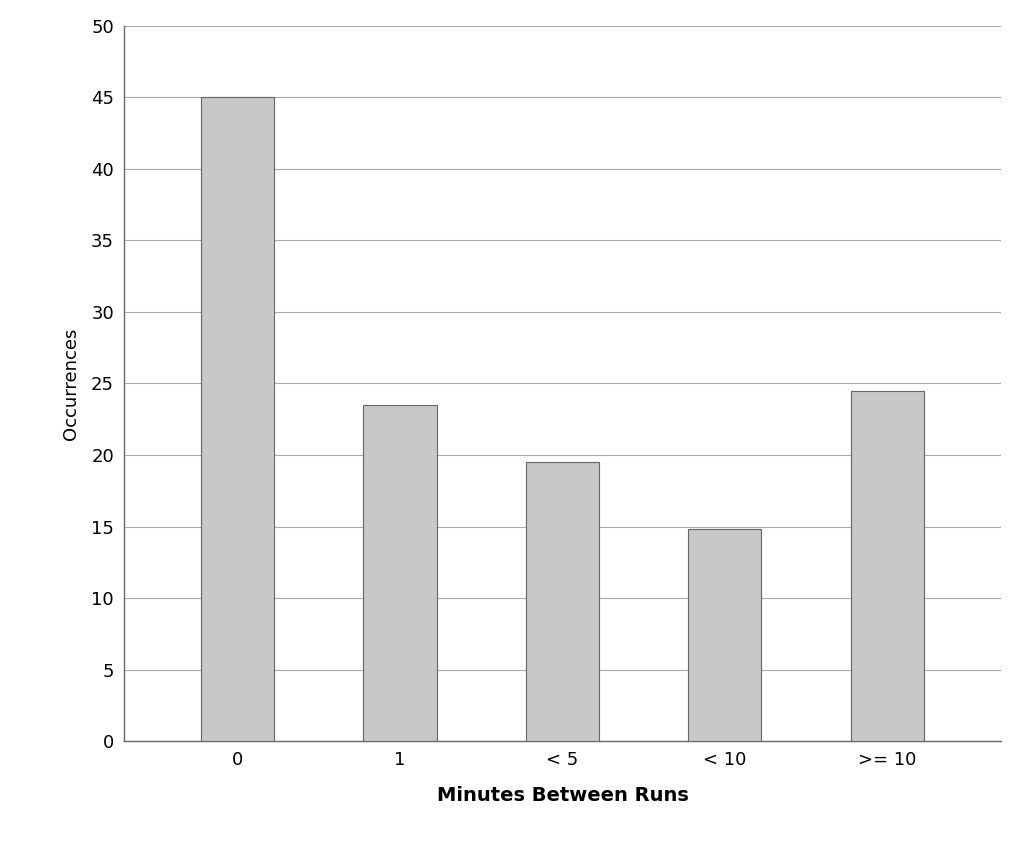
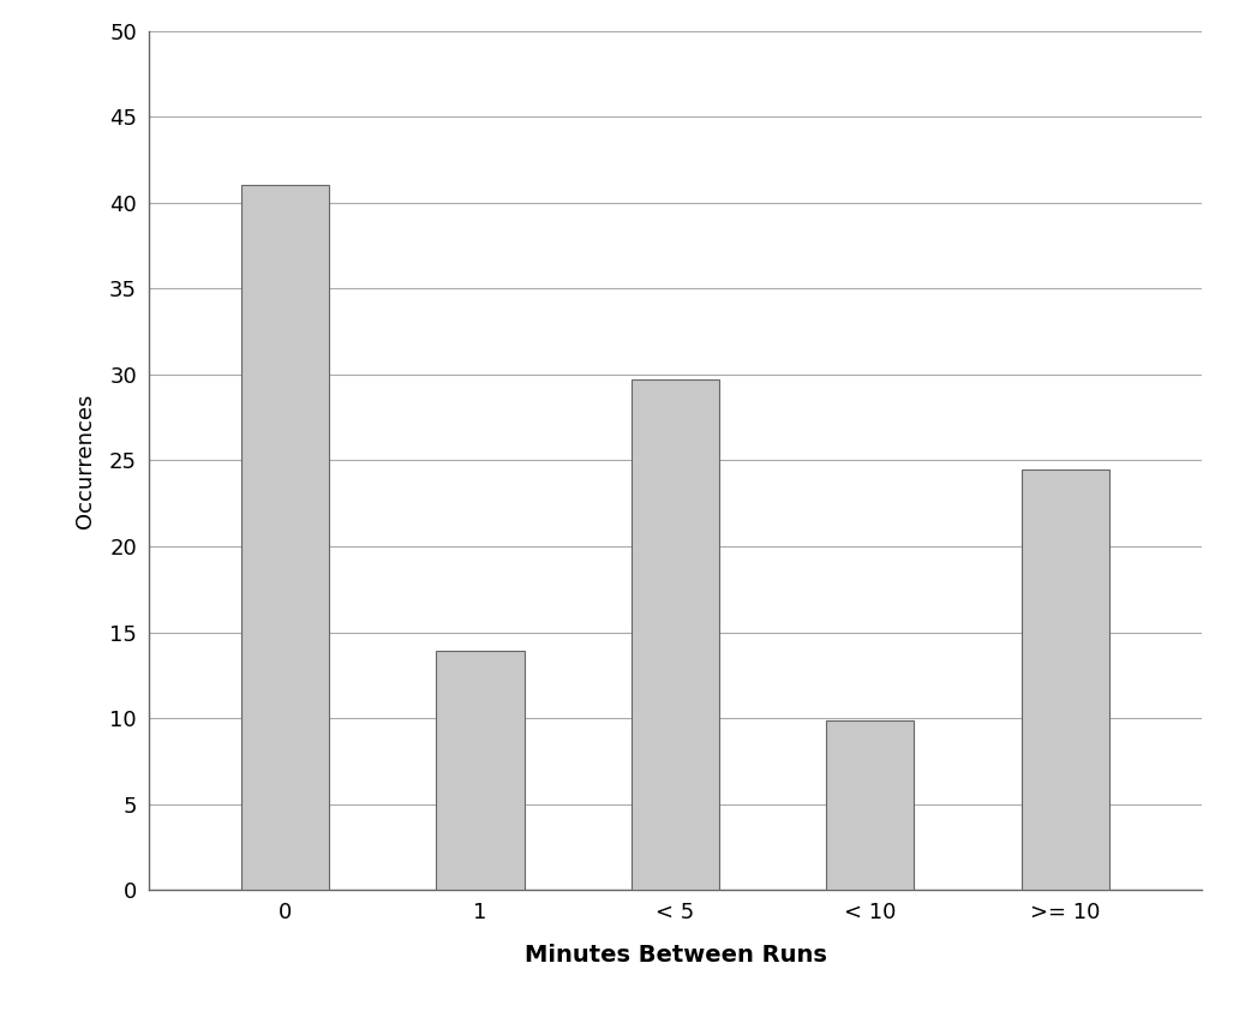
0: 45.0 -> 41.0
1: 23.5 -> 13.9
< 5: 19.5 -> 29.7
< 10: 14.8 -> 9.9
